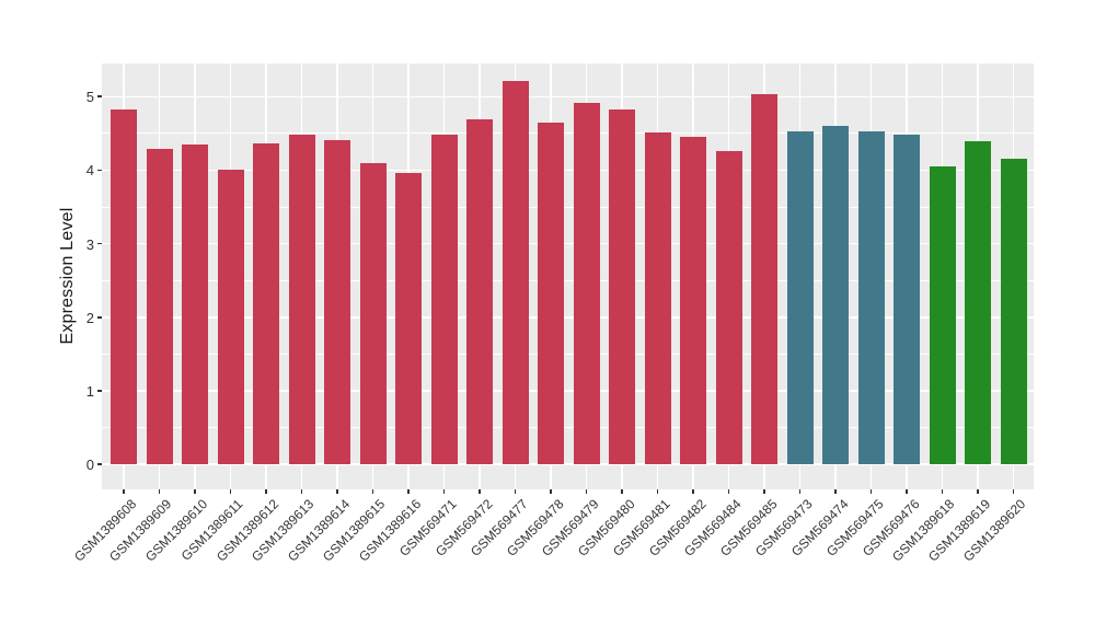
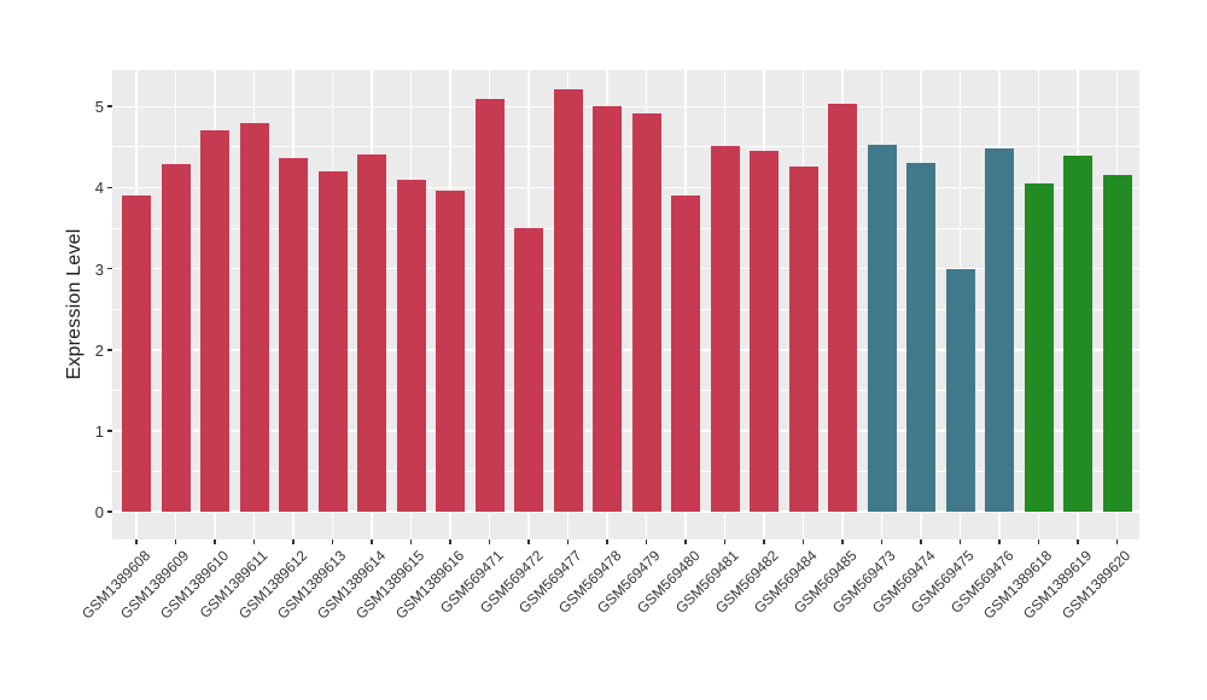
GSM1389608: 4.8 -> 3.9
GSM1389610: 4.3 -> 4.7
GSM1389611: 4.0 -> 4.8
GSM1389613: 4.5 -> 4.2
GSM569471: 4.5 -> 5.1
GSM569472: 4.7 -> 3.5
GSM569478: 4.6 -> 5.0
GSM569480: 4.8 -> 3.9
GSM569474: 4.6 -> 4.3
GSM569475: 4.5 -> 3.0
